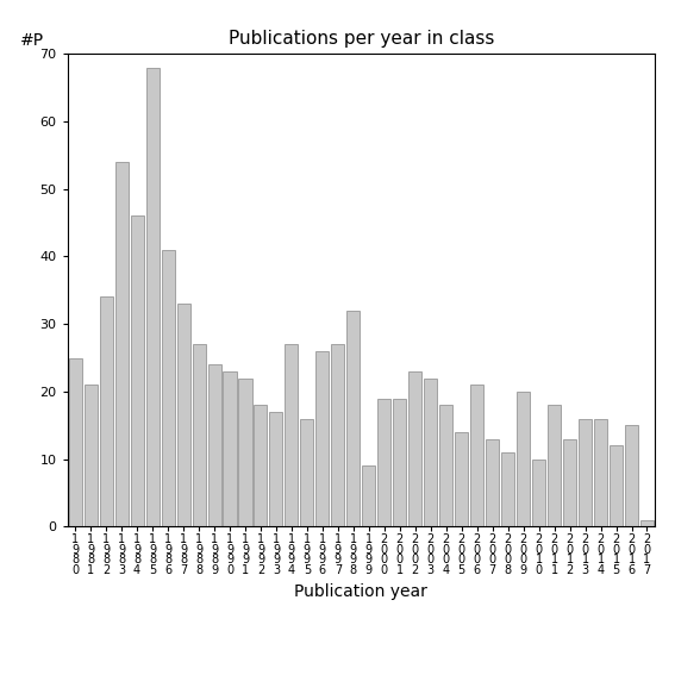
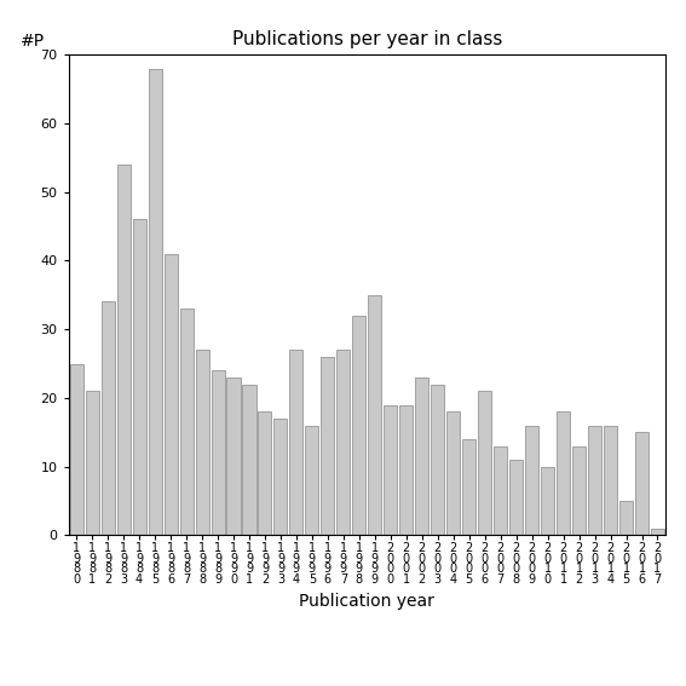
1 9 9 9: 9 -> 35
2 0 0 9: 20 -> 16
2 0 1 5: 12 -> 5
